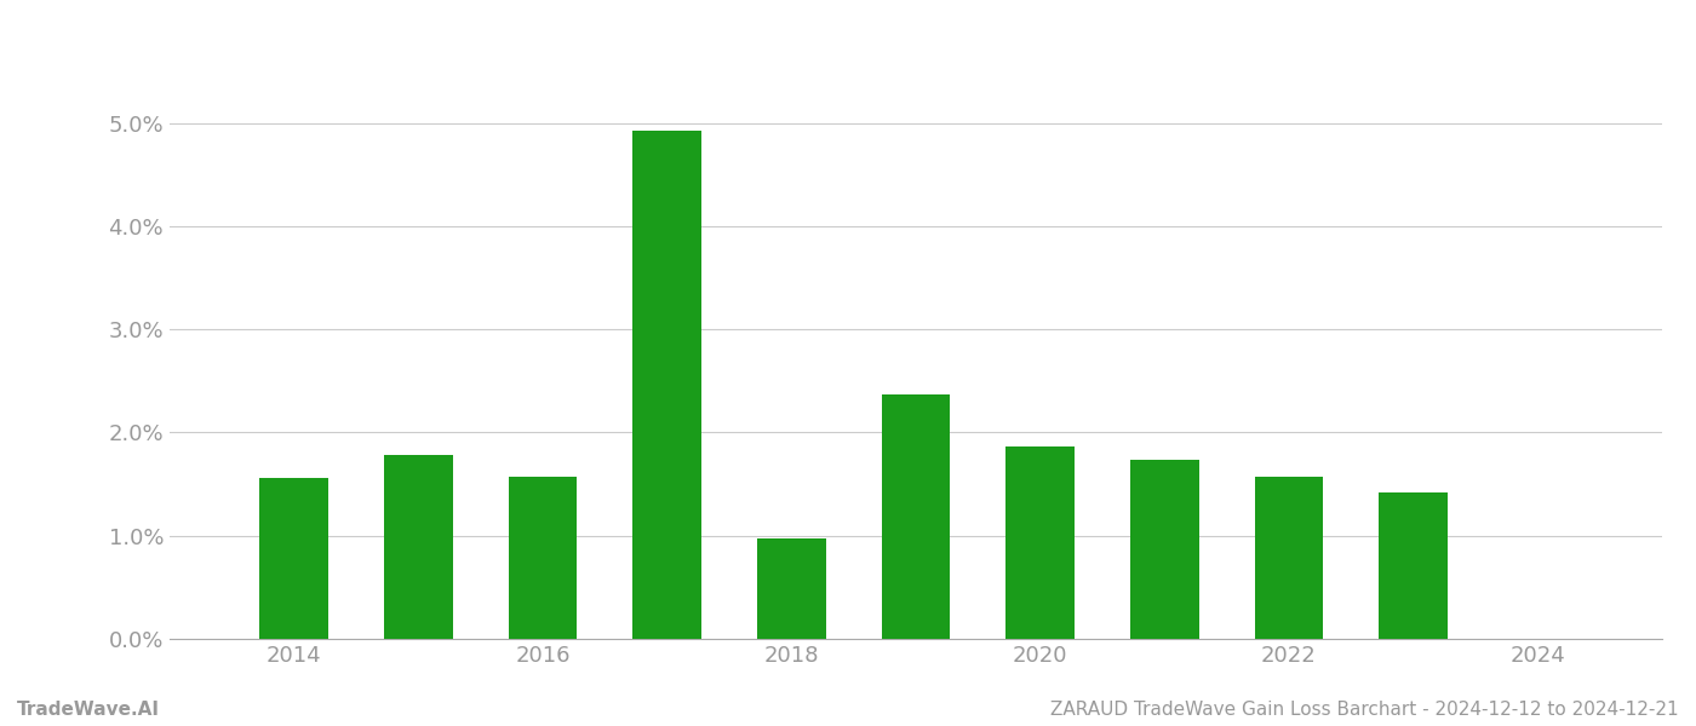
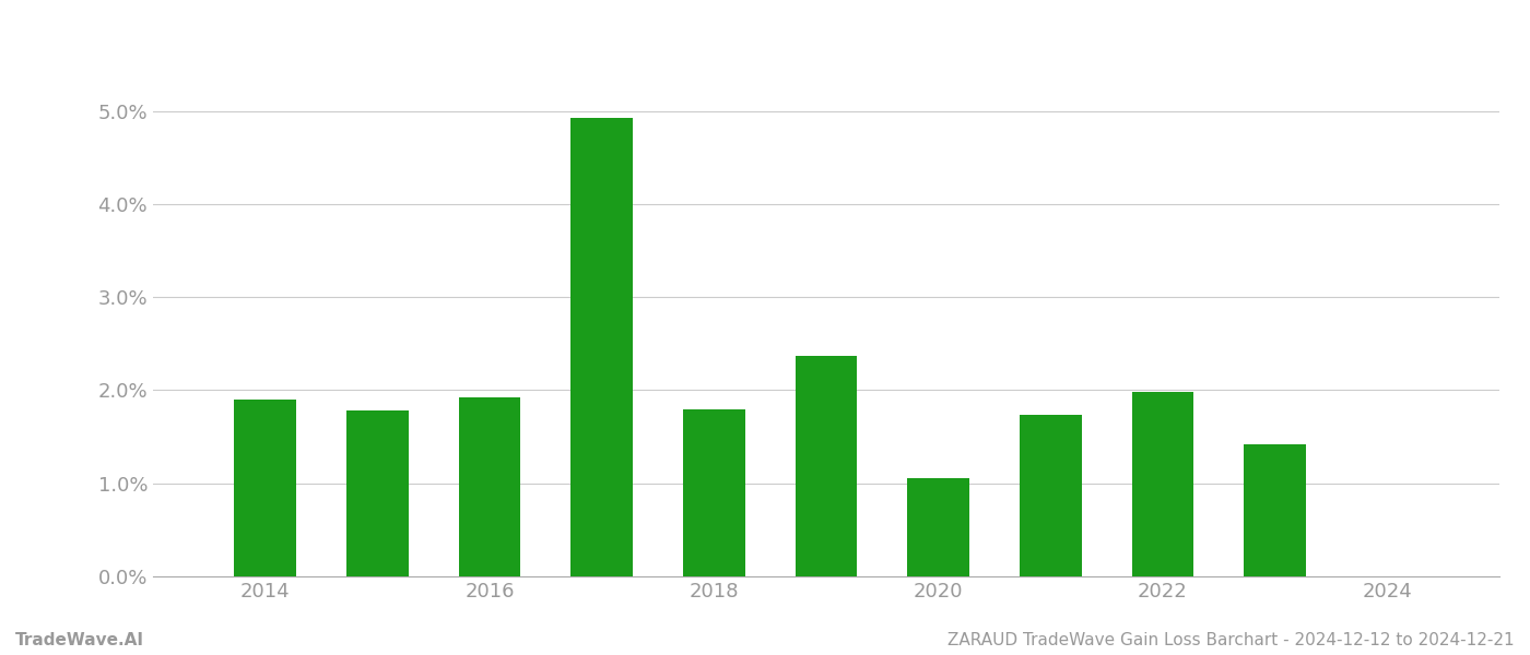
2014: 1.55% -> 1.90%
2016: 1.57% -> 1.92%
2018: 0.97% -> 1.80%
2020: 1.87% -> 1.06%
2022: 1.57% -> 1.98%
